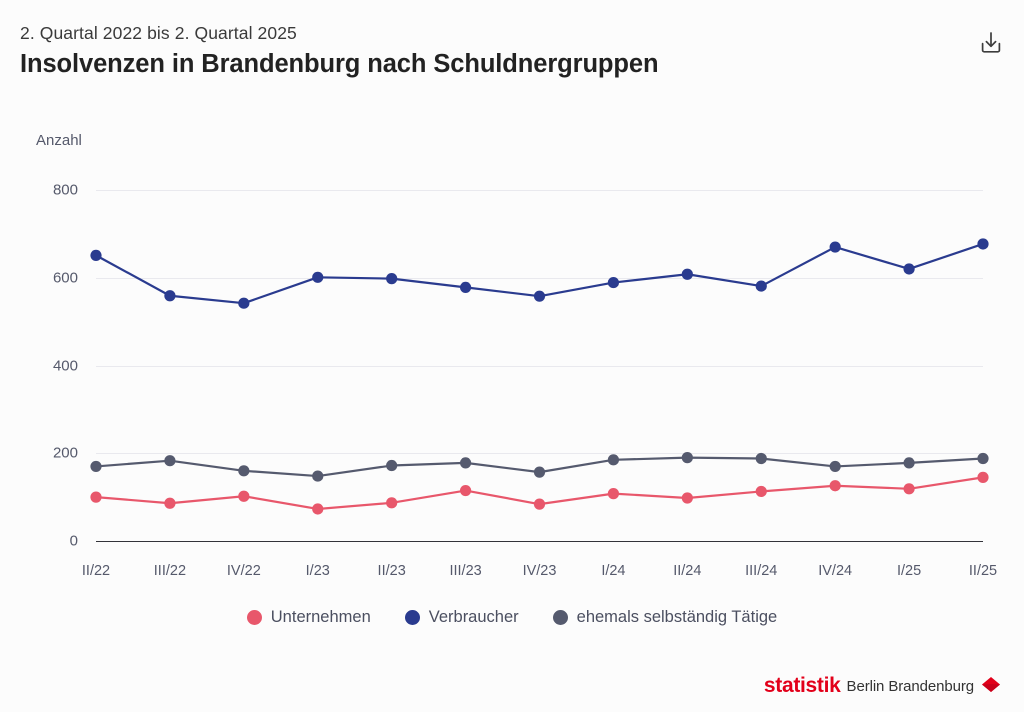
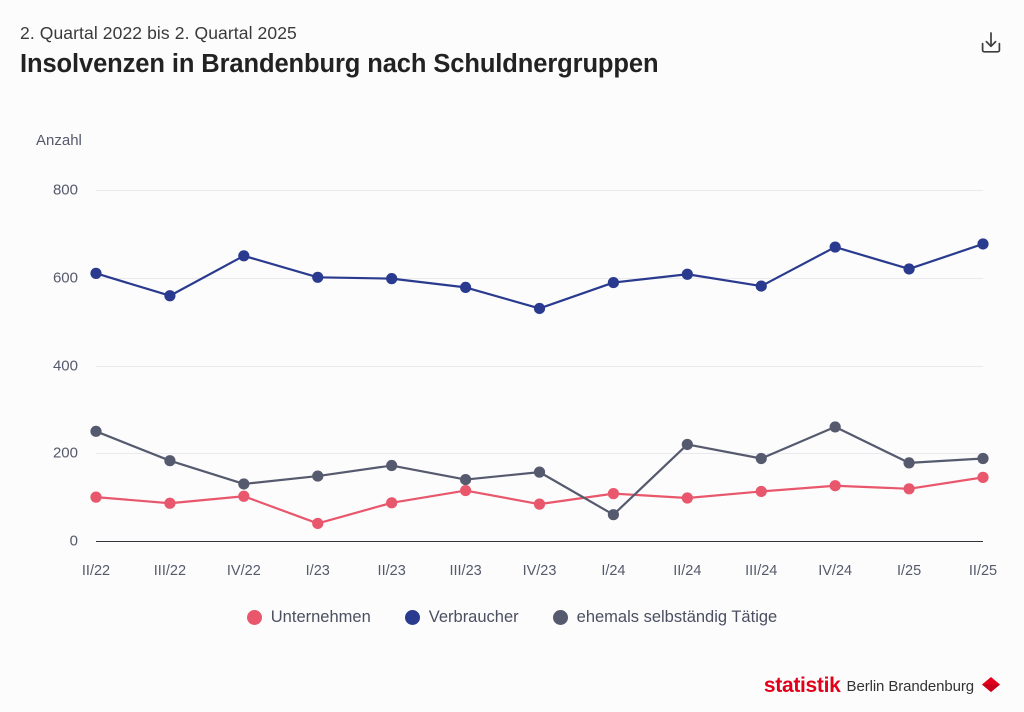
Verbraucher/II/22: 650 -> 610
ehemals selbständig Tätige/II/22: 170 -> 250
Verbraucher/IV/22: 540 -> 650
ehemals selbständig Tätige/IV/22: 160 -> 130
Unternehmen/I/23: 70 -> 40
ehemals selbständig Tätige/III/23: 180 -> 140
Verbraucher/IV/23: 560 -> 530
ehemals selbständig Tätige/I/24: 180 -> 60
ehemals selbständig Tätige/II/24: 190 -> 220
ehemals selbständig Tätige/IV/24: 170 -> 260
